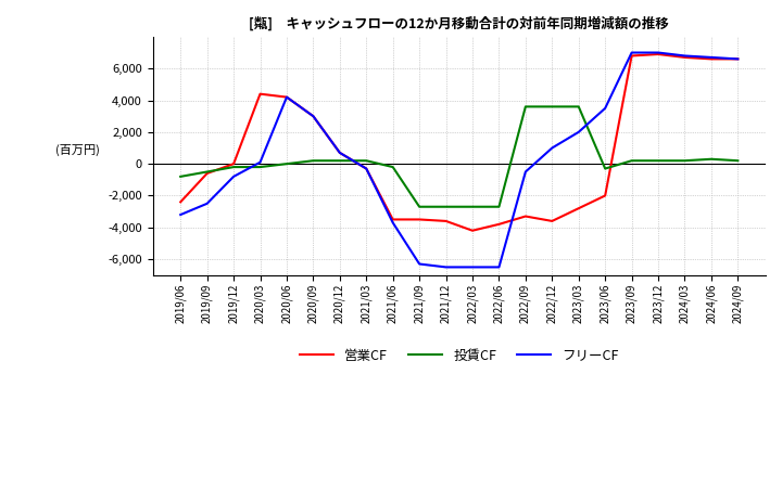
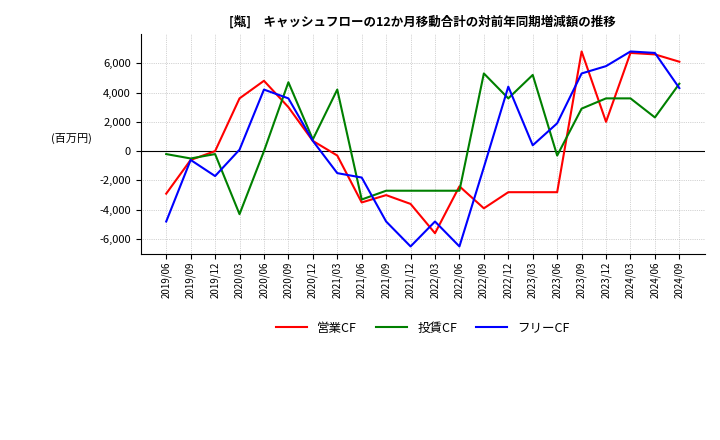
営業CF/2019/06: -2,400 -> -2,900
投賃CF/2019/06: -800 -> -200
フリーCF/2019/06: -3,200 -> -4,800
フリーCF/2019/09: -2,500 -> -600
フリーCF/2019/12: -800 -> -1,700
営業CF/2020/03: 4,400 -> 3,600
投賃CF/2020/03: -200 -> -4,300
営業CF/2020/06: 4,200 -> 4,800
投賃CF/2020/09: 200 -> 4,700
フリーCF/2020/09: 3,000 -> 3,600
投賃CF/2020/12: 200 -> 800
投賃CF/2021/03: 200 -> 4,200
フリーCF/2021/03: -300 -> -1,500
投賃CF/2021/06: -200 -> -3,300
フリーCF/2021/06: -3,700 -> -1,800
営業CF/2021/09: -3,500 -> -3,000
フリーCF/2021/09: -6,300 -> -4,800
営業CF/2022/03: -4,200 -> -5,600
フリーCF/2022/03: -6,500 -> -4,800
営業CF/2022/06: -3,800 -> -2,400
営業CF/2022/09: -3,300 -> -3,900
投賃CF/2022/09: 3,600 -> 5,300
フリーCF/2022/09: -500 -> -1,100
営業CF/2022/12: -3,600 -> -2,800
フリーCF/2022/12: 1,000 -> 4,400
投賃CF/2023/03: 3,600 -> 5,200
フリーCF/2023/03: 2,000 -> 400
営業CF/2023/06: -2,000 -> -2,800
フリーCF/2023/06: 3,500 -> 1,900
投賃CF/2023/09: 200 -> 2,900
フリーCF/2023/09: 7,000 -> 5,300
営業CF/2023/12: 6,900 -> 2,000
投賃CF/2023/12: 200 -> 3,600
フリーCF/2023/12: 7,000 -> 5,800
投賃CF/2024/03: 200 -> 3,600
投賃CF/2024/06: 300 -> 2,300
営業CF/2024/09: 6,600 -> 6,100
投賃CF/2024/09: 200 -> 4,600
フリーCF/2024/09: 6,600 -> 4,300
